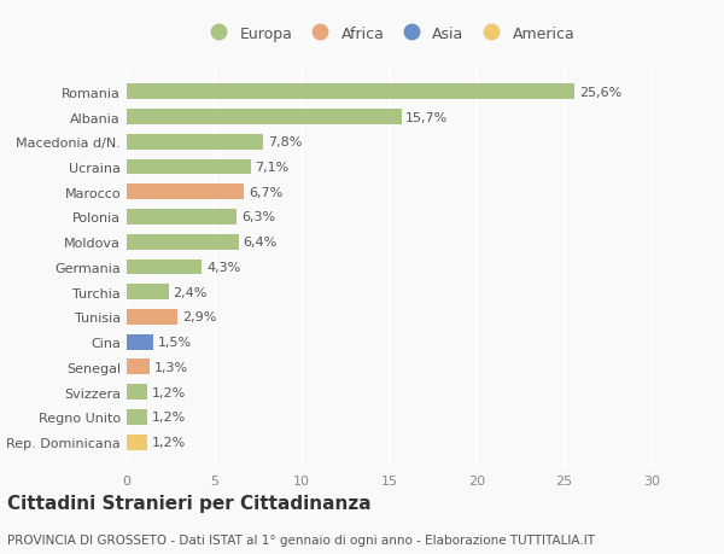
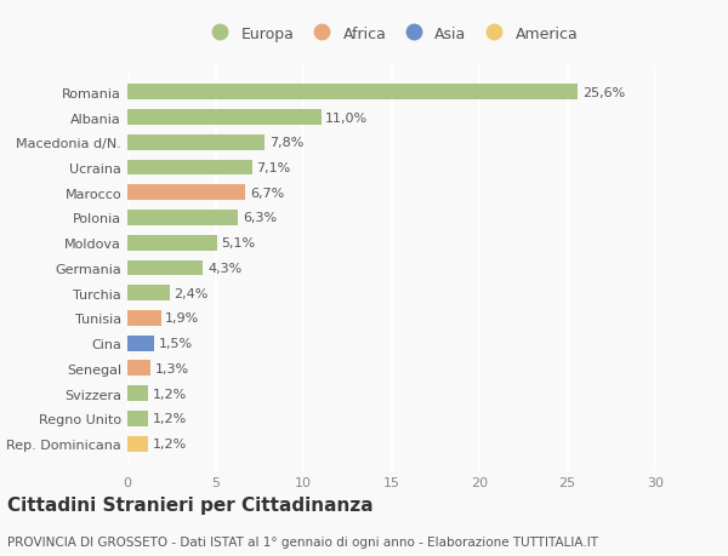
Albania: 15,7% -> 11,0%
Moldova: 6,4% -> 5,1%
Tunisia: 2,9% -> 1,9%
